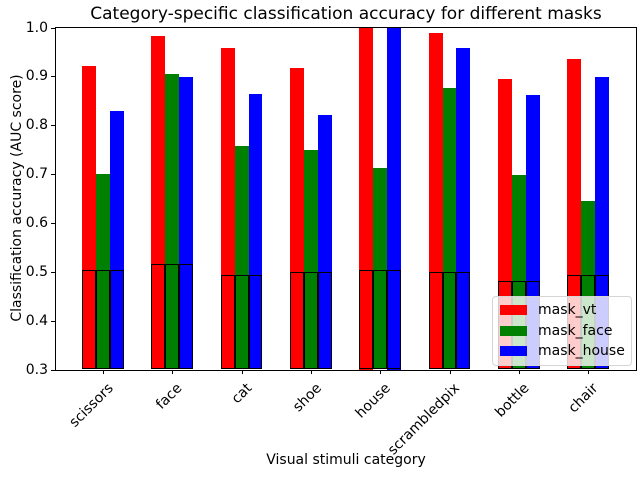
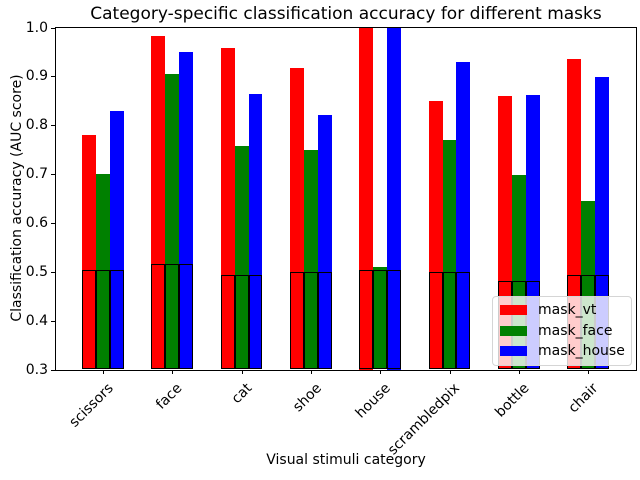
mask_vt/scissors: 0.92 -> 0.78
mask_house/face: 0.90 -> 0.95
mask_face/house: 0.71 -> 0.51
mask_vt/scrambledpix: 0.99 -> 0.85
mask_face/scrambledpix: 0.88 -> 0.77
mask_house/scrambledpix: 0.96 -> 0.93
mask_vt/bottle: 0.89 -> 0.86
